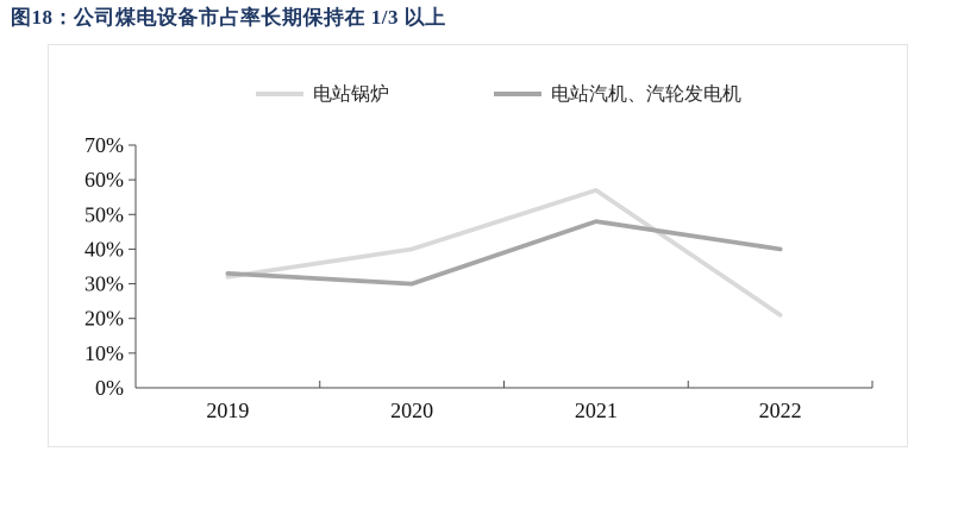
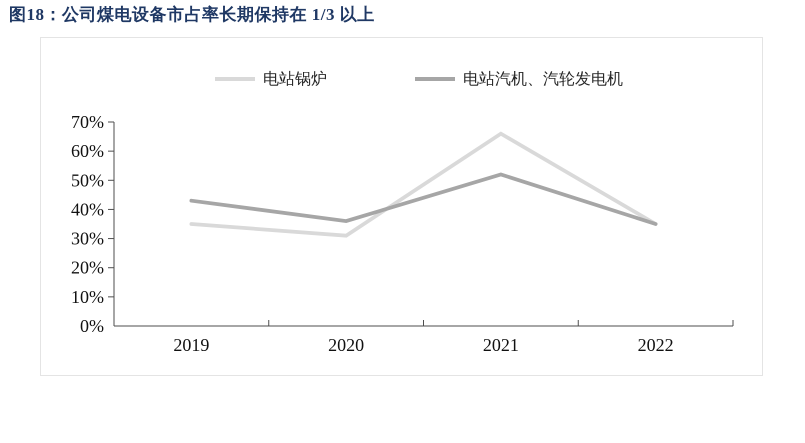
电站锅炉/2019: 32% -> 35%
电站汽机、汽轮发电机/2019: 33% -> 43%
电站锅炉/2020: 40% -> 31%
电站汽机、汽轮发电机/2020: 30% -> 36%
电站锅炉/2021: 57% -> 66%
电站汽机、汽轮发电机/2021: 48% -> 52%
电站锅炉/2022: 21% -> 35%
电站汽机、汽轮发电机/2022: 40% -> 35%
